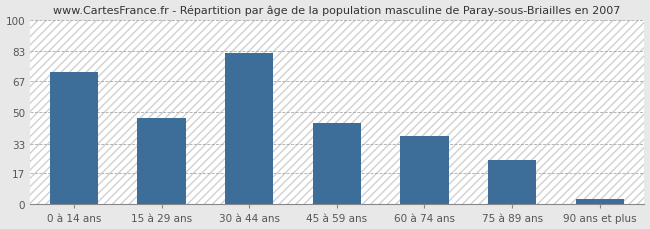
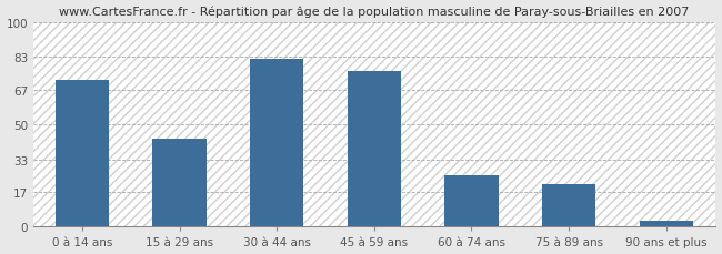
15 à 29 ans: 47 -> 43
45 à 59 ans: 44 -> 76
60 à 74 ans: 37 -> 25
75 à 89 ans: 24 -> 21
